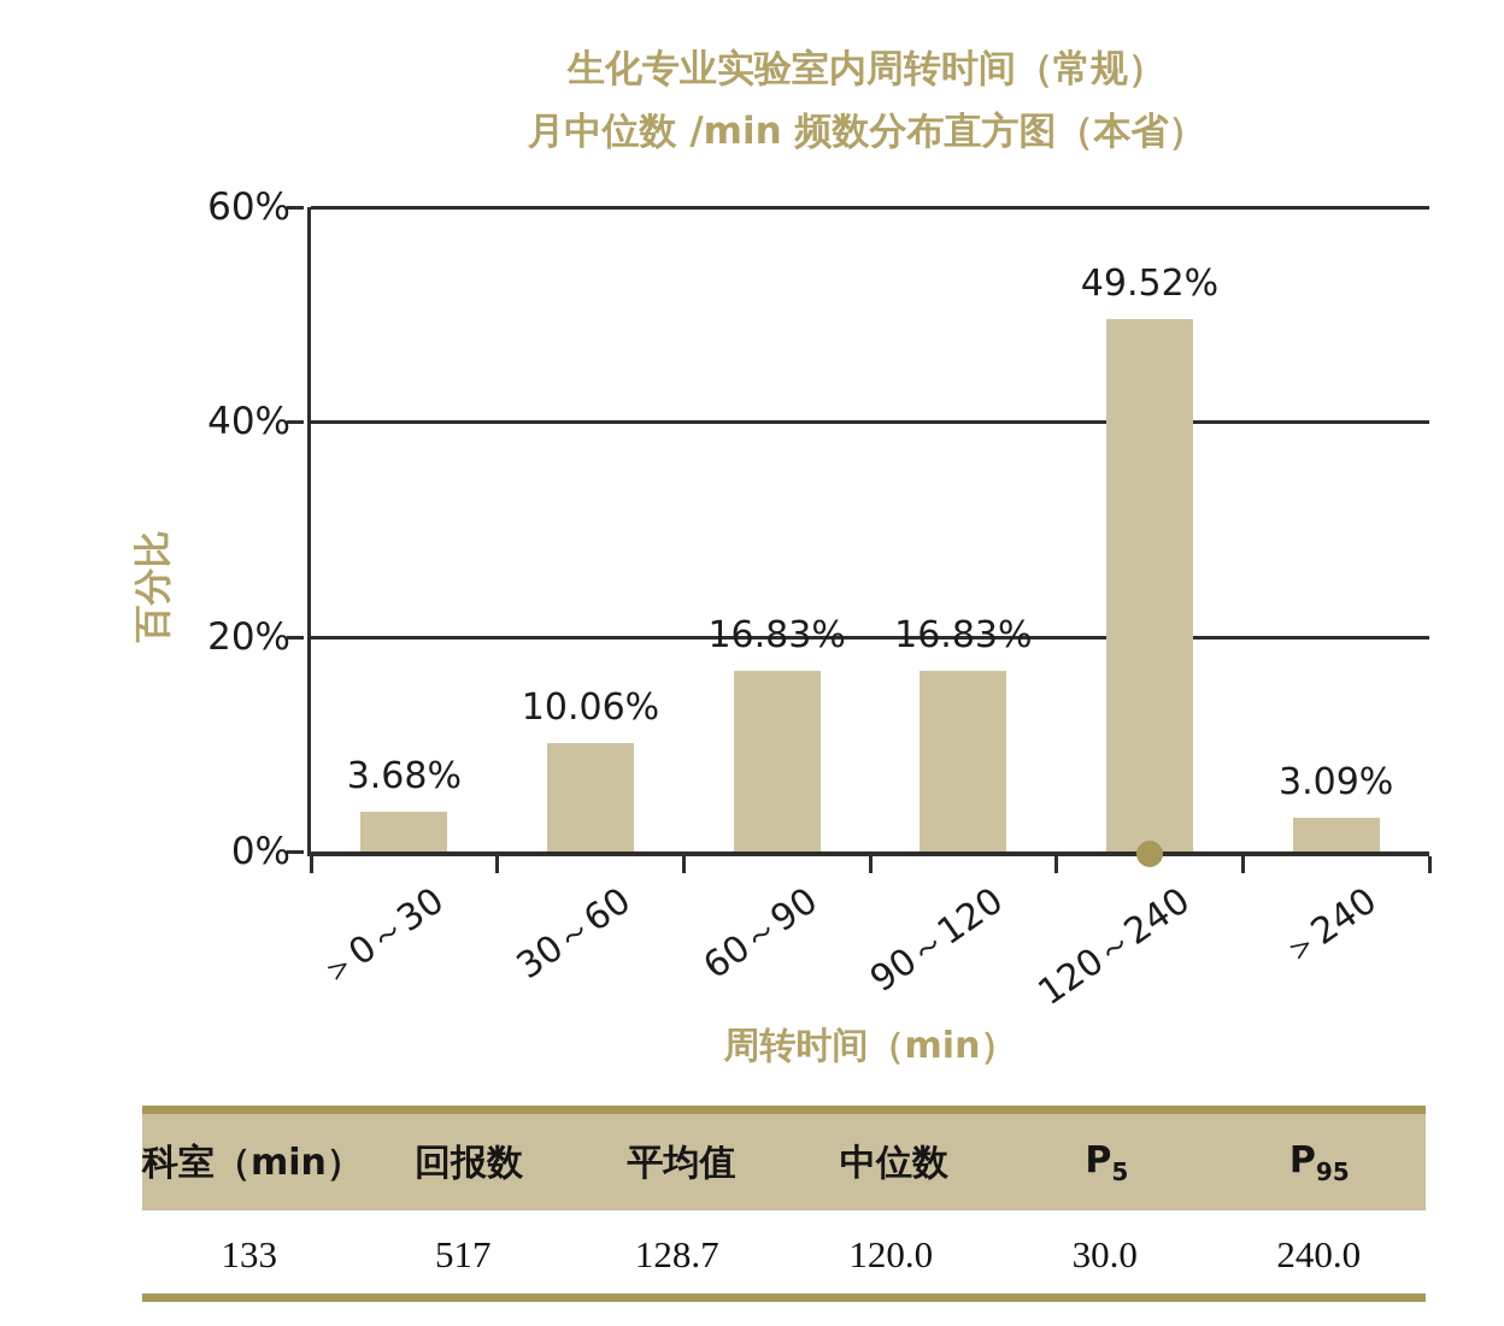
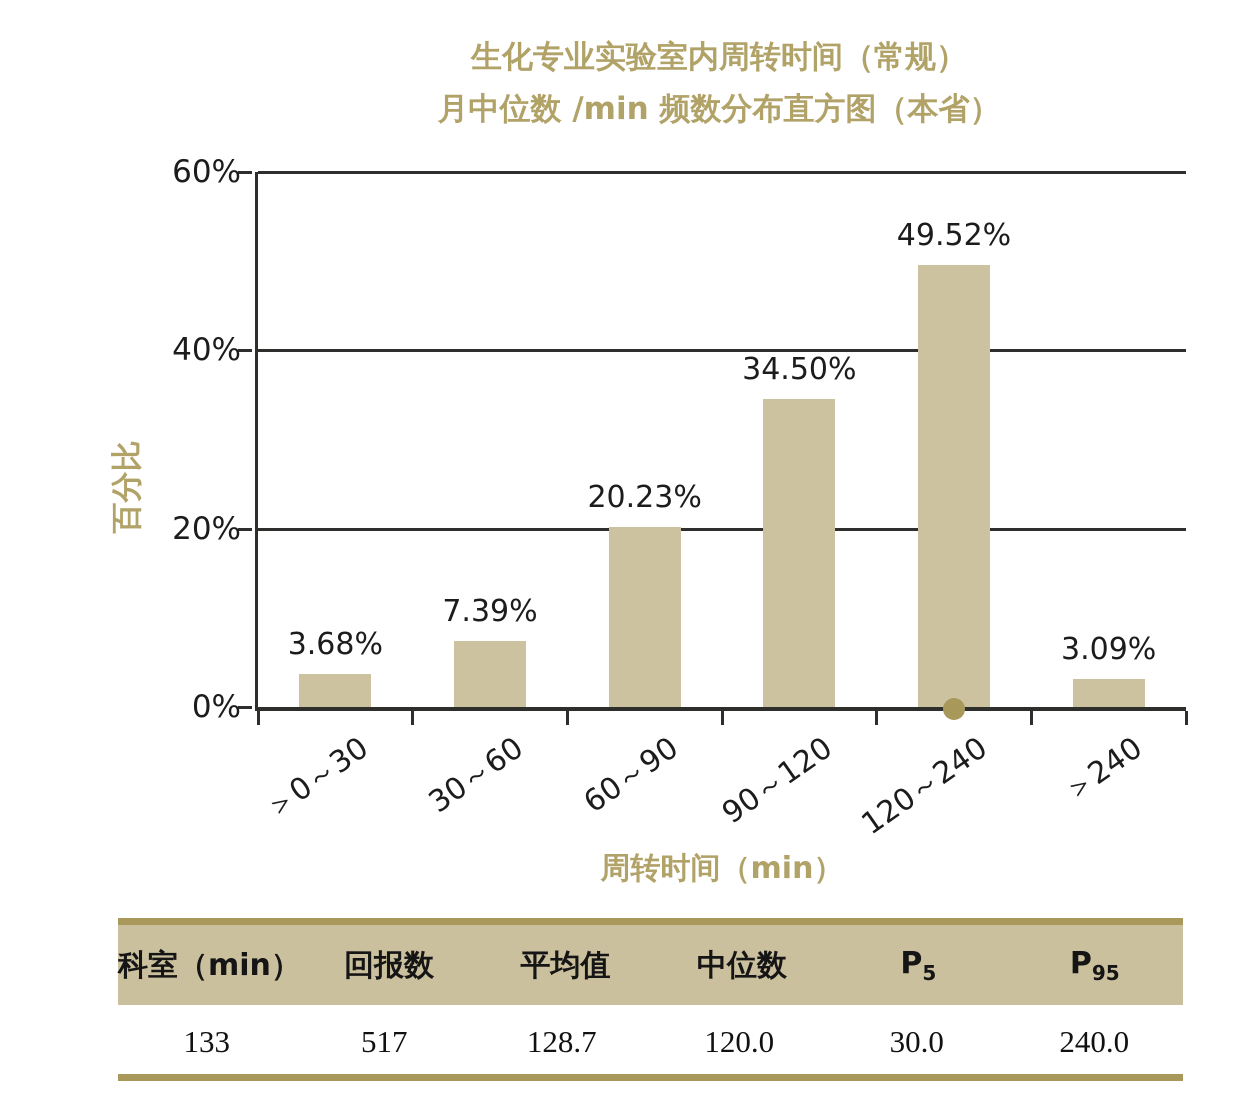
30～60: 10.06% -> 7.39%
60～90: 16.83% -> 20.23%
90～120: 16.83% -> 34.50%
